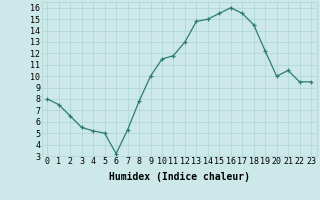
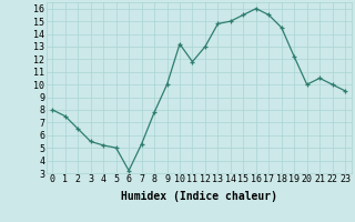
10: 11.5 -> 13.2
22: 9.5 -> 10.0
